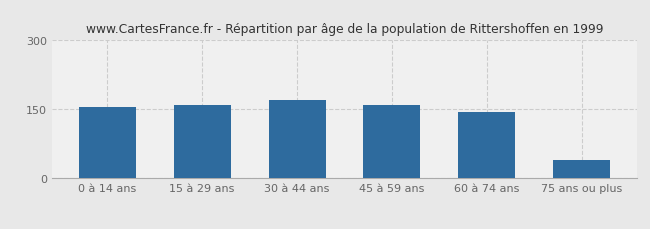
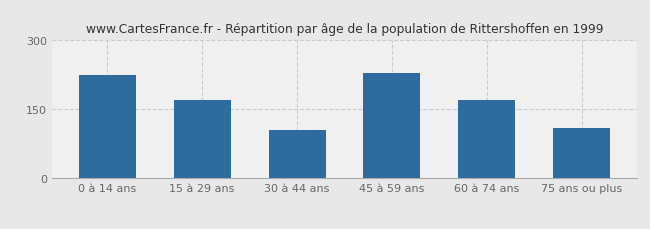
0 à 14 ans: 156 -> 225
15 à 29 ans: 159 -> 170
30 à 44 ans: 171 -> 105
45 à 59 ans: 160 -> 230
60 à 74 ans: 144 -> 170
75 ans ou plus: 40 -> 110
